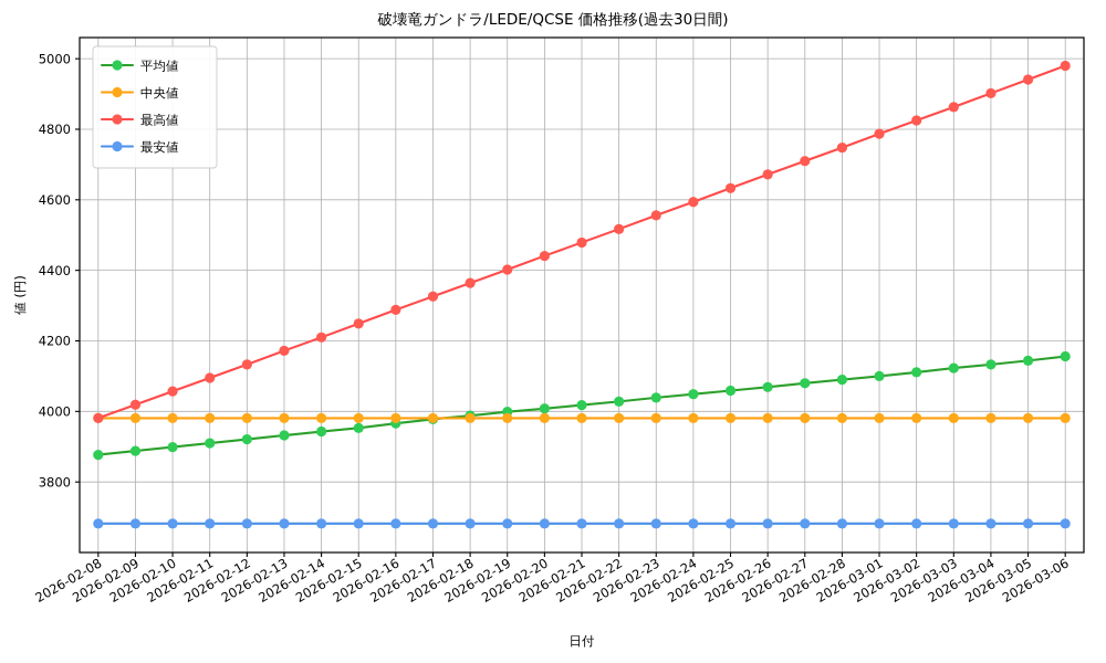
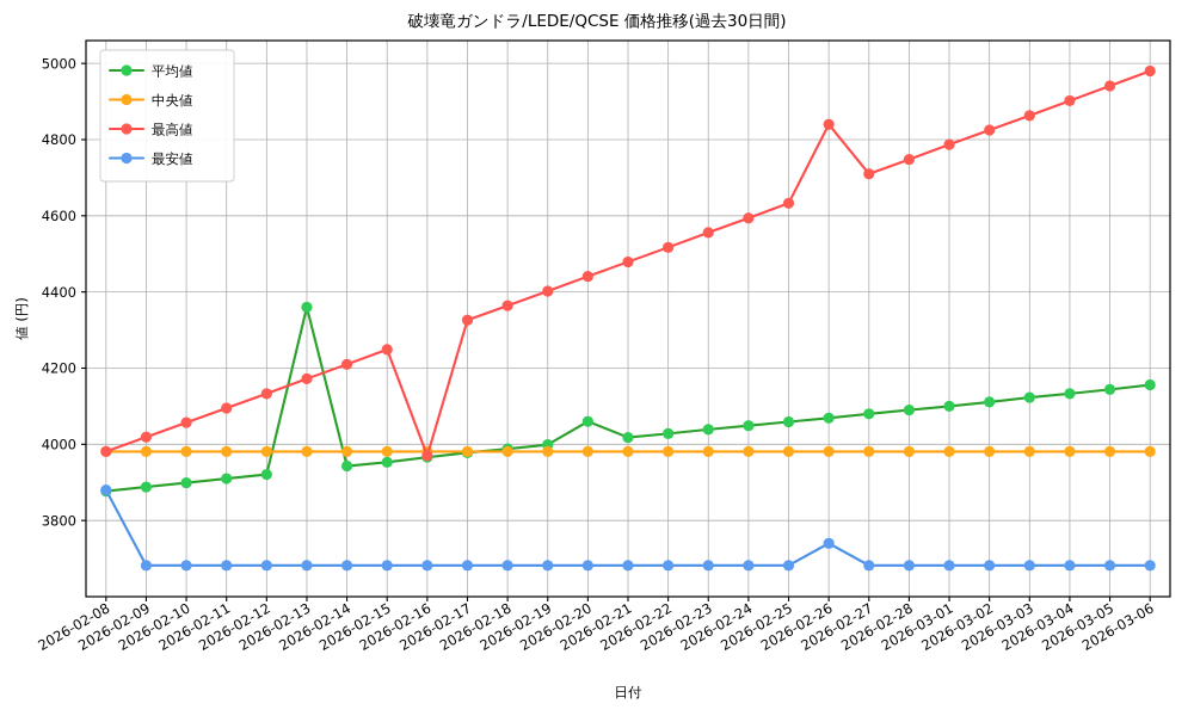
最安値/2026-02-08: 3680 -> 3880
平均値/2026-02-13: 3930 -> 4360
最高値/2026-02-16: 4290 -> 3970
平均値/2026-02-20: 4010 -> 4060
最高値/2026-02-26: 4670 -> 4840
最安値/2026-02-26: 3680 -> 3740
